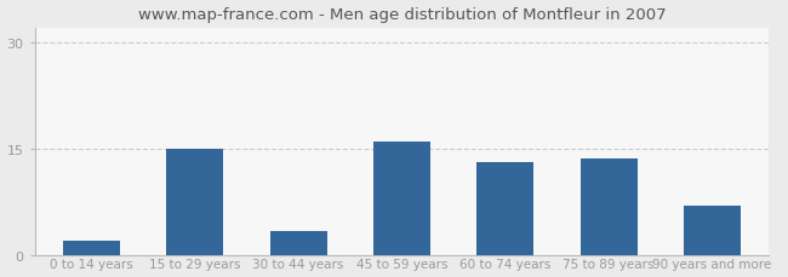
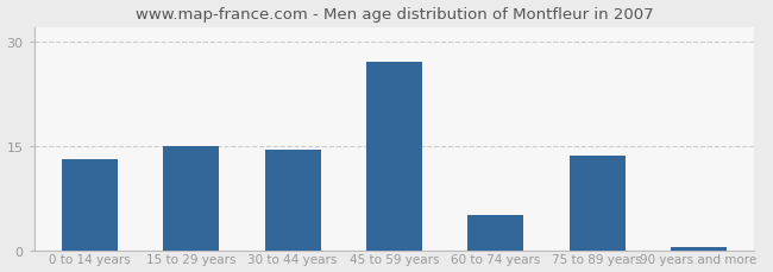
0 to 14 years: 2.0 -> 13.0
30 to 44 years: 3.4 -> 14.5
45 to 59 years: 16.0 -> 27.0
60 to 74 years: 13.0 -> 5.0
90 years and more: 7.0 -> 0.5
